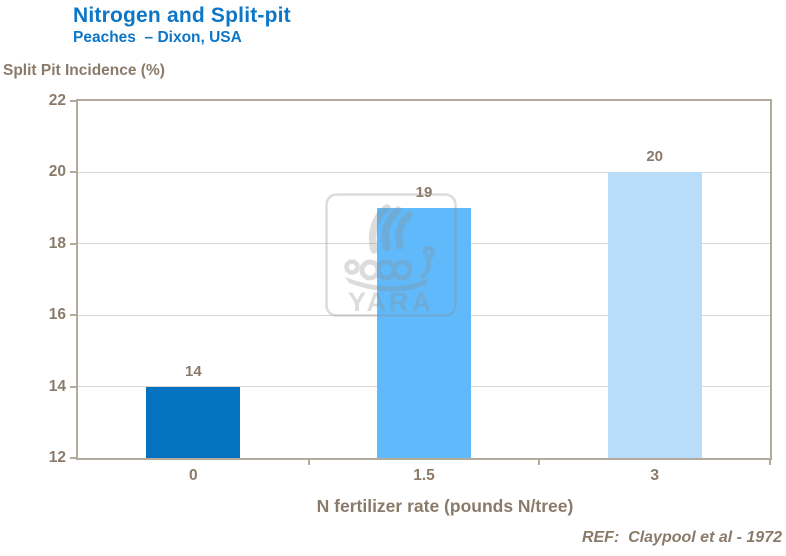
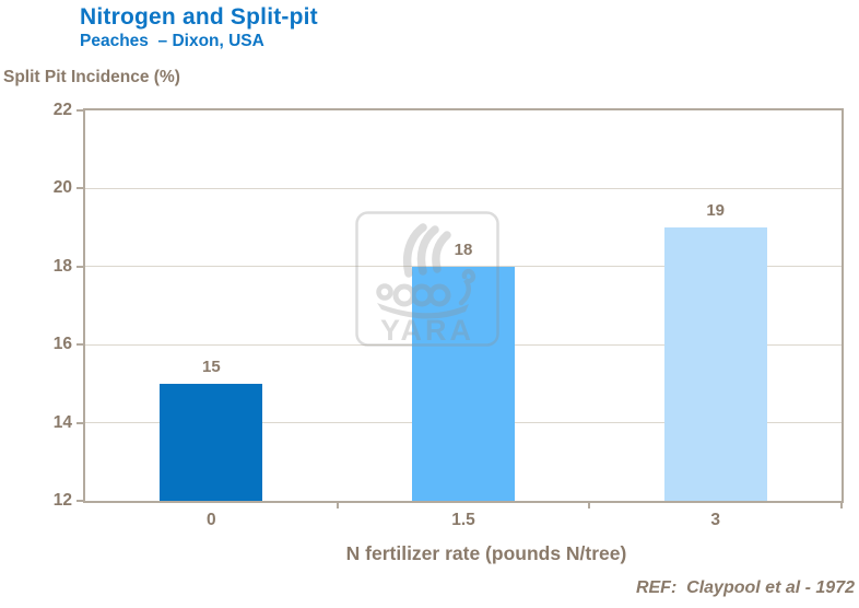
0: 14 -> 15
1.5: 19 -> 18
3: 20 -> 19
